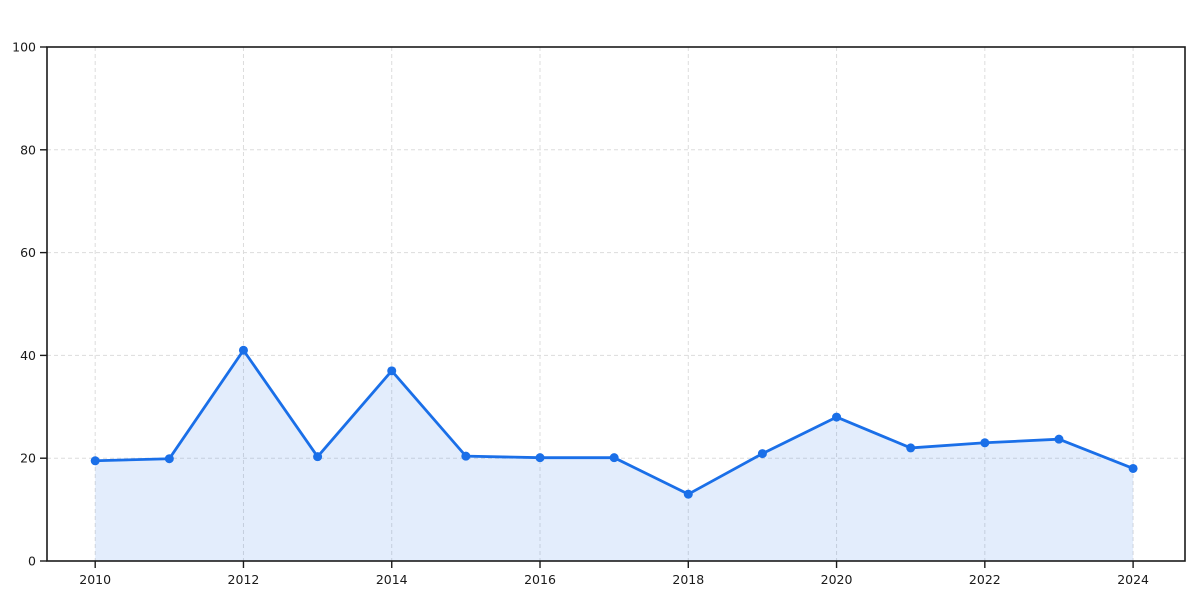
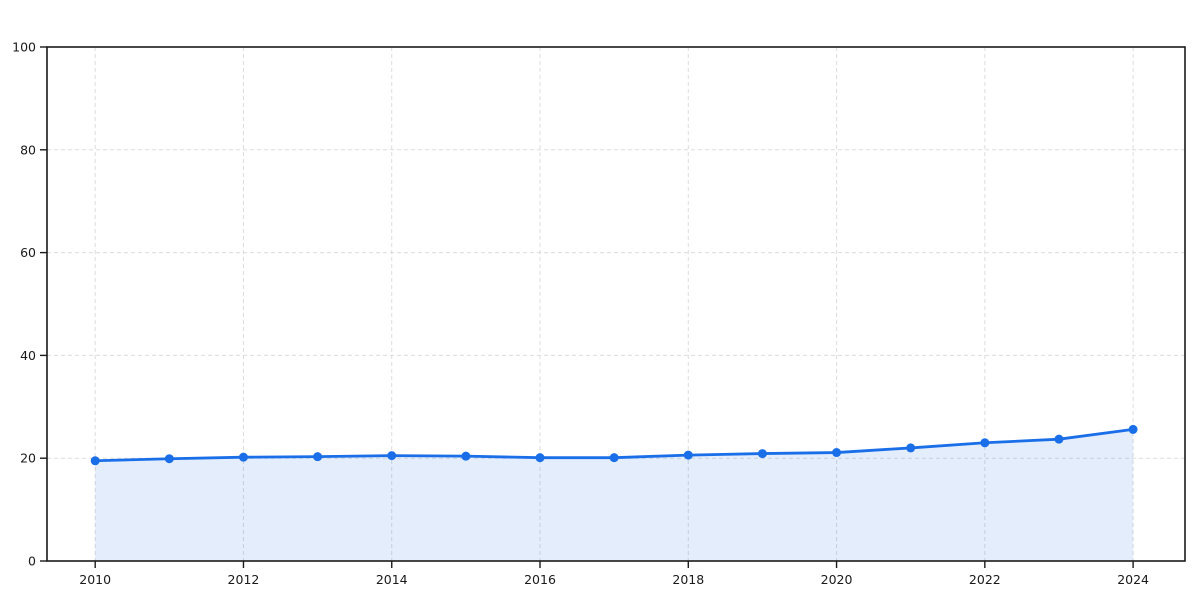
2012: 41 -> 20
2014: 37 -> 20
2018: 13 -> 21
2020: 28 -> 21
2024: 18 -> 26
